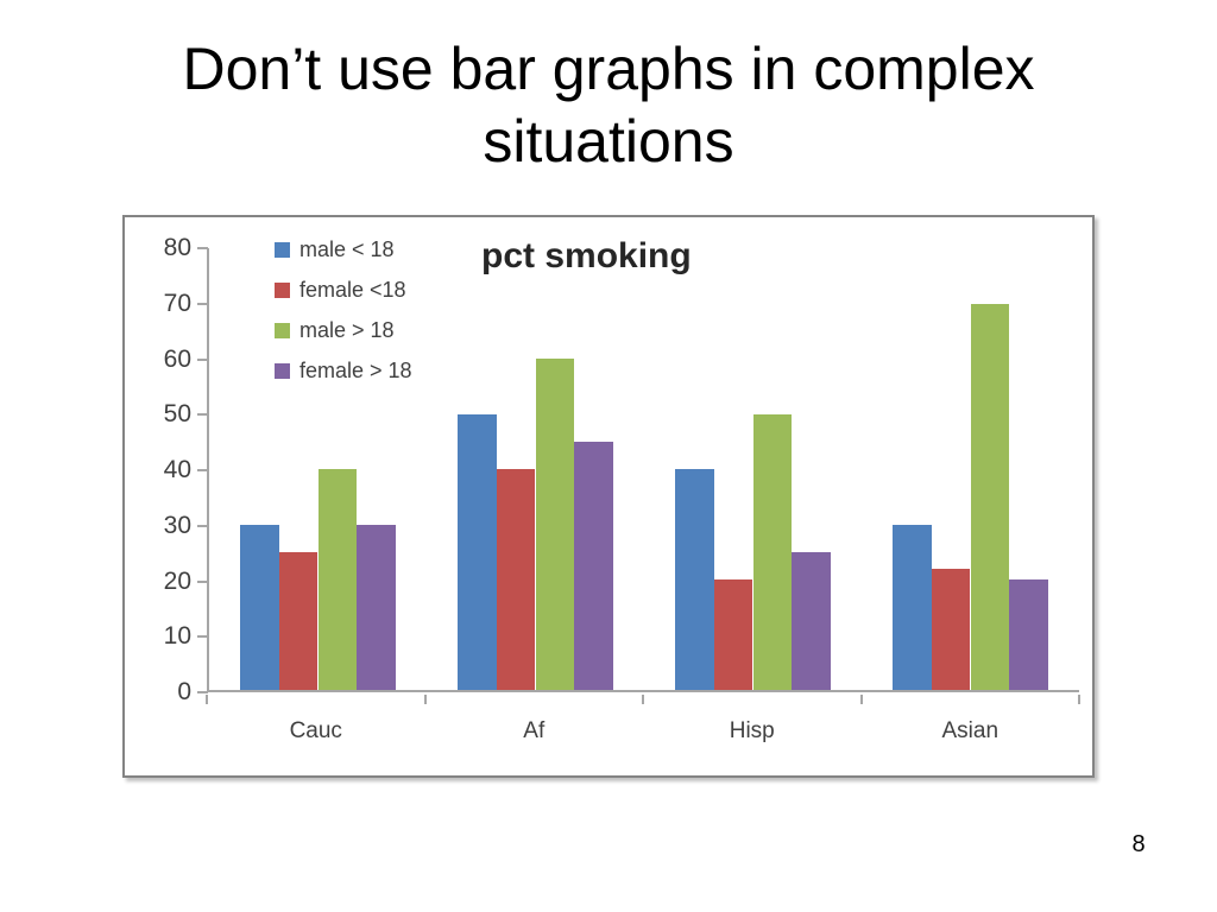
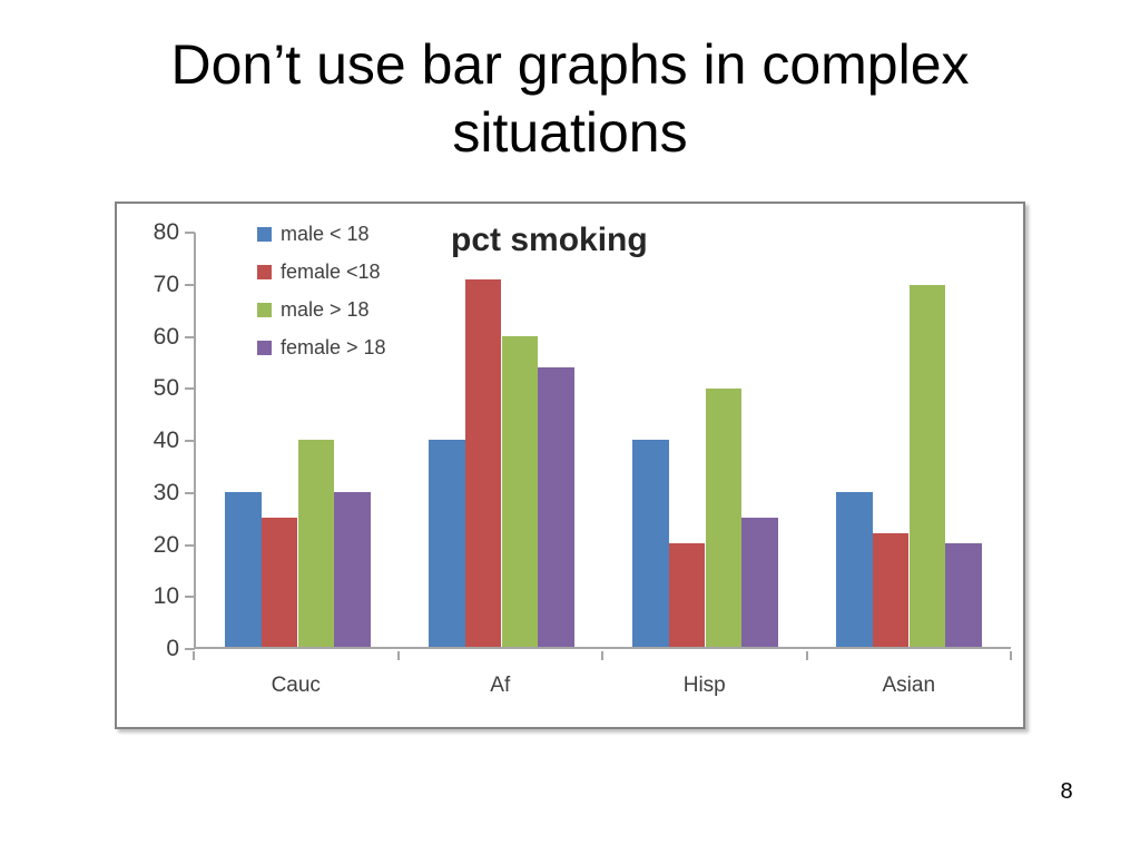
male < 18/Af: 50 -> 40
female <18/Af: 40 -> 71
female > 18/Af: 45 -> 54
